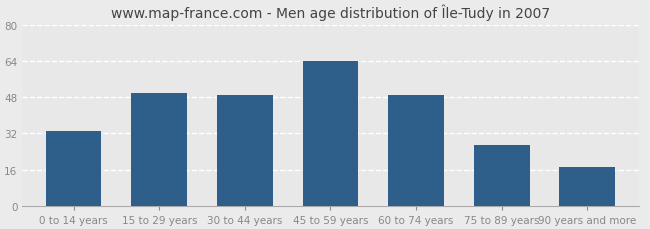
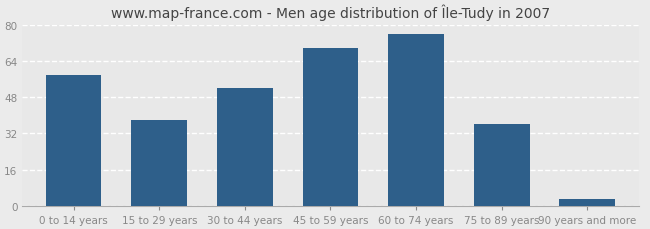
0 to 14 years: 33 -> 58
15 to 29 years: 50 -> 38
30 to 44 years: 49 -> 52
45 to 59 years: 64 -> 70
60 to 74 years: 49 -> 76
75 to 89 years: 27 -> 36
90 years and more: 17 -> 3
